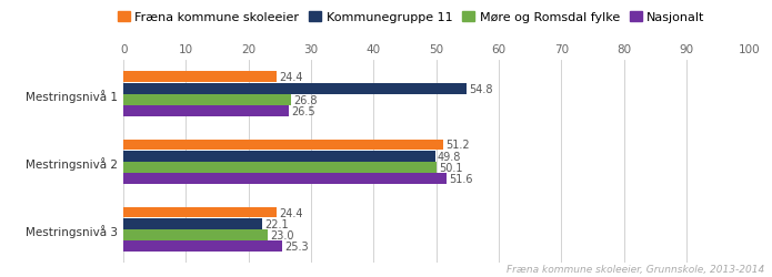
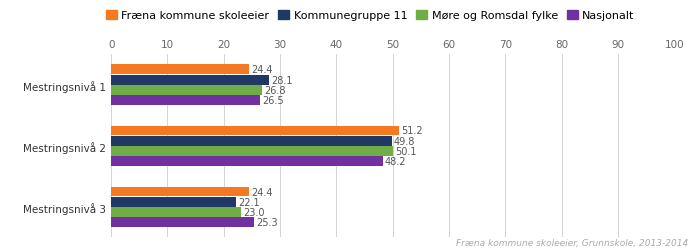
Kommunegruppe 11/Mestringsnivå 1: 54.8 -> 28.1
Nasjonalt/Mestringsnivå 2: 51.6 -> 48.2
